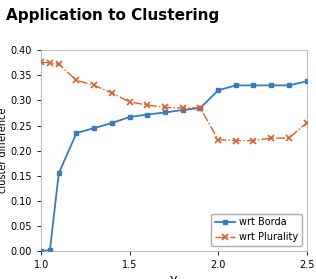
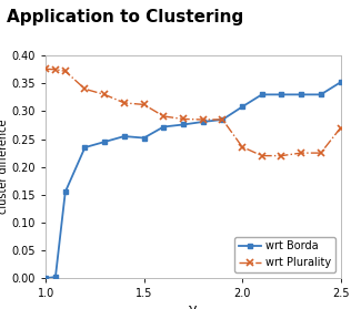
wrt Borda/1.5: 0.267 -> 0.252
wrt Plurality/1.5: 0.297 -> 0.312
wrt Borda/2.0: 0.320 -> 0.308
wrt Plurality/2.0: 0.222 -> 0.236
wrt Borda/2.5: 0.338 -> 0.352
wrt Plurality/2.5: 0.255 -> 0.270
